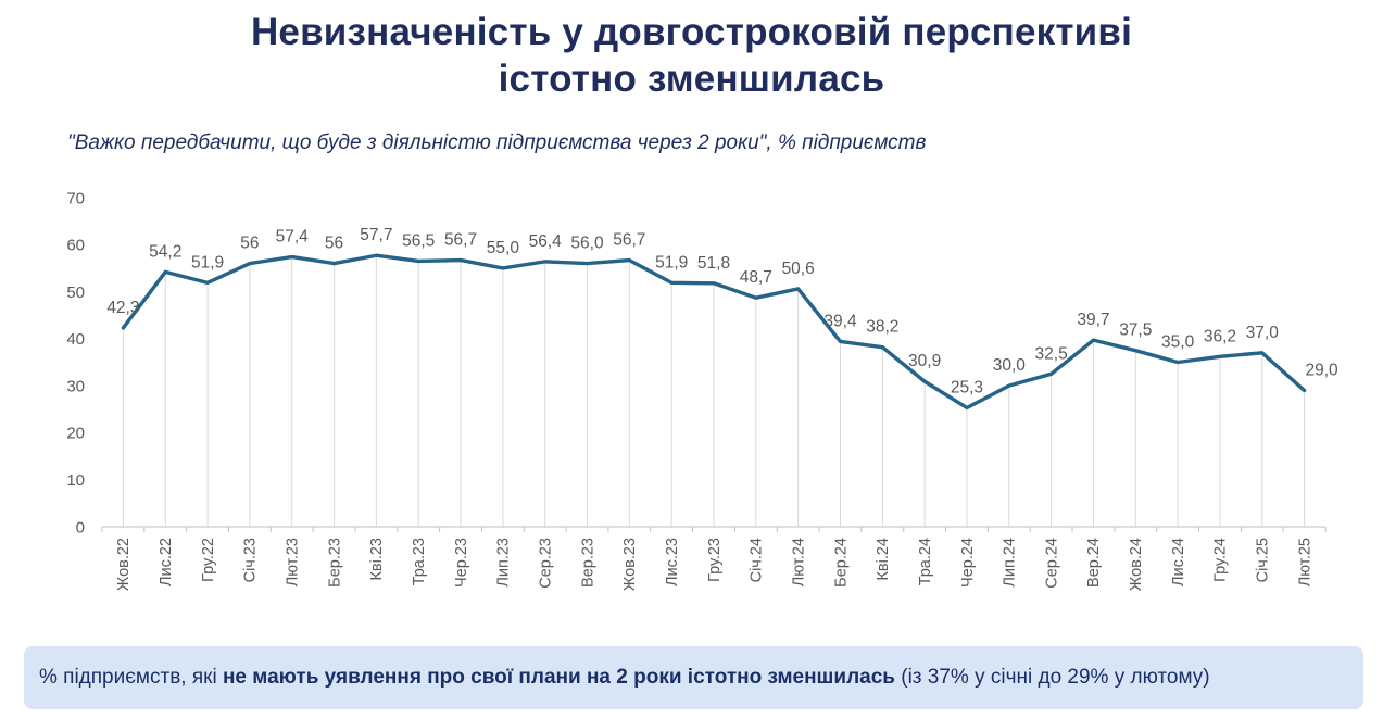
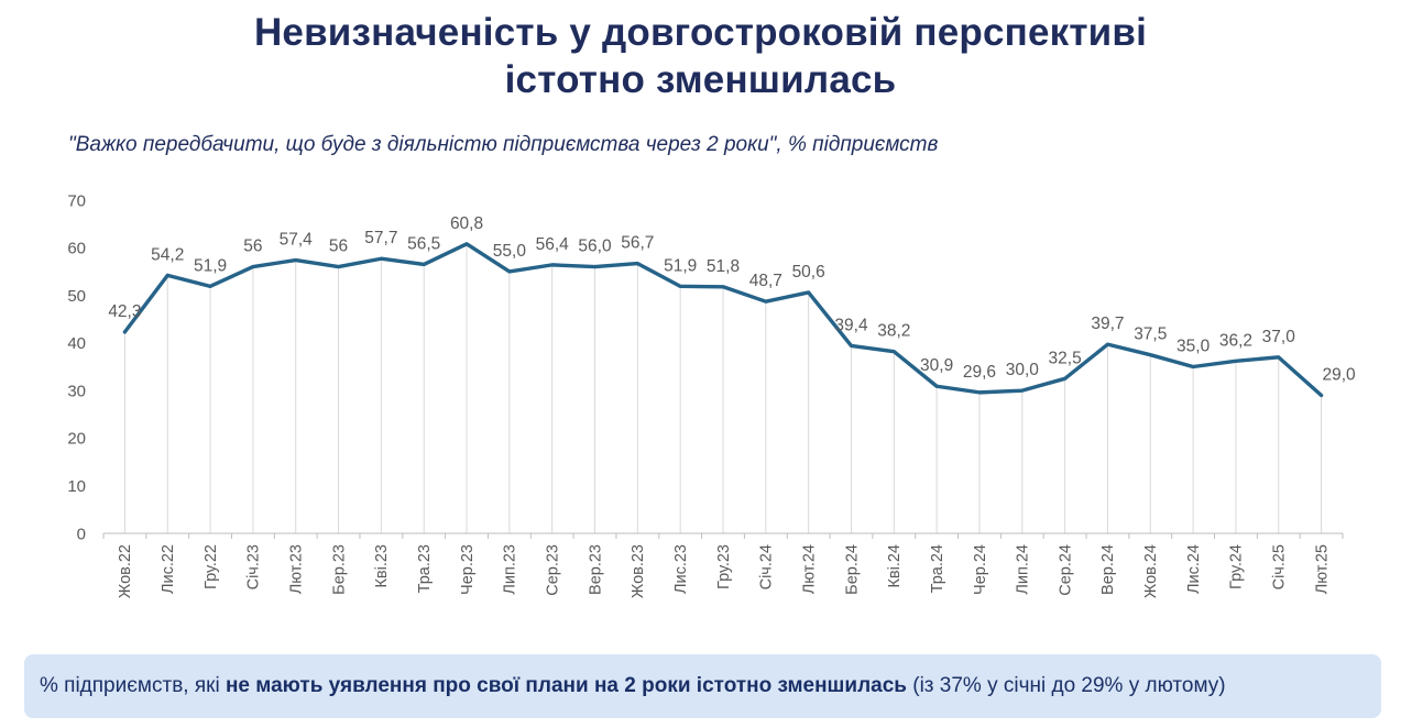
Чер.23: 56,7 -> 60,8
Чер.24: 25,3 -> 29,6
